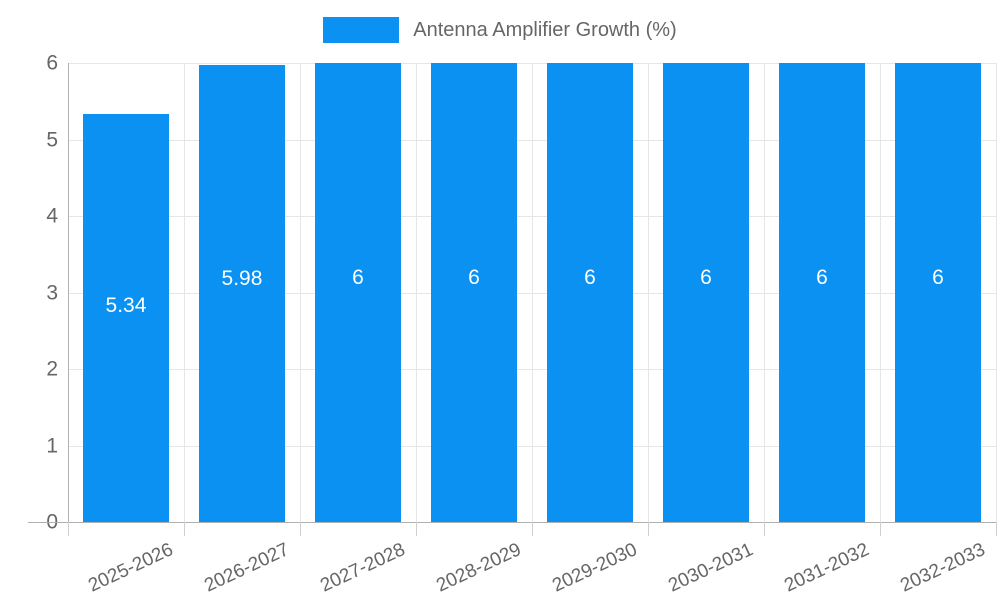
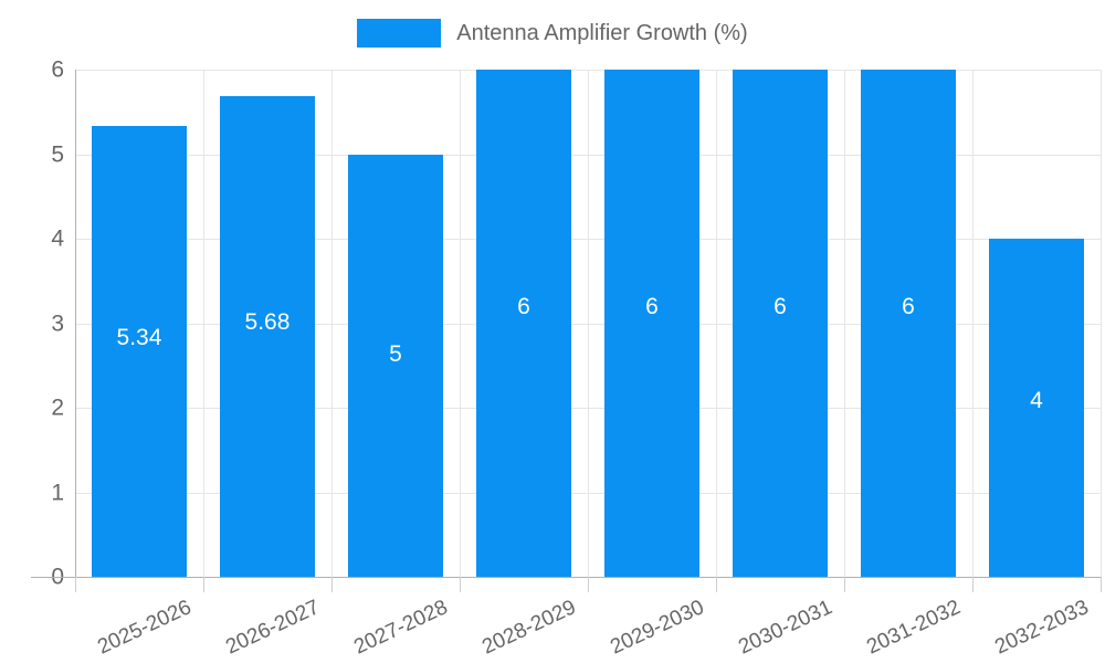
2026-2027: 5.98 -> 5.68
2027-2028: 6 -> 5
2032-2033: 6 -> 4
